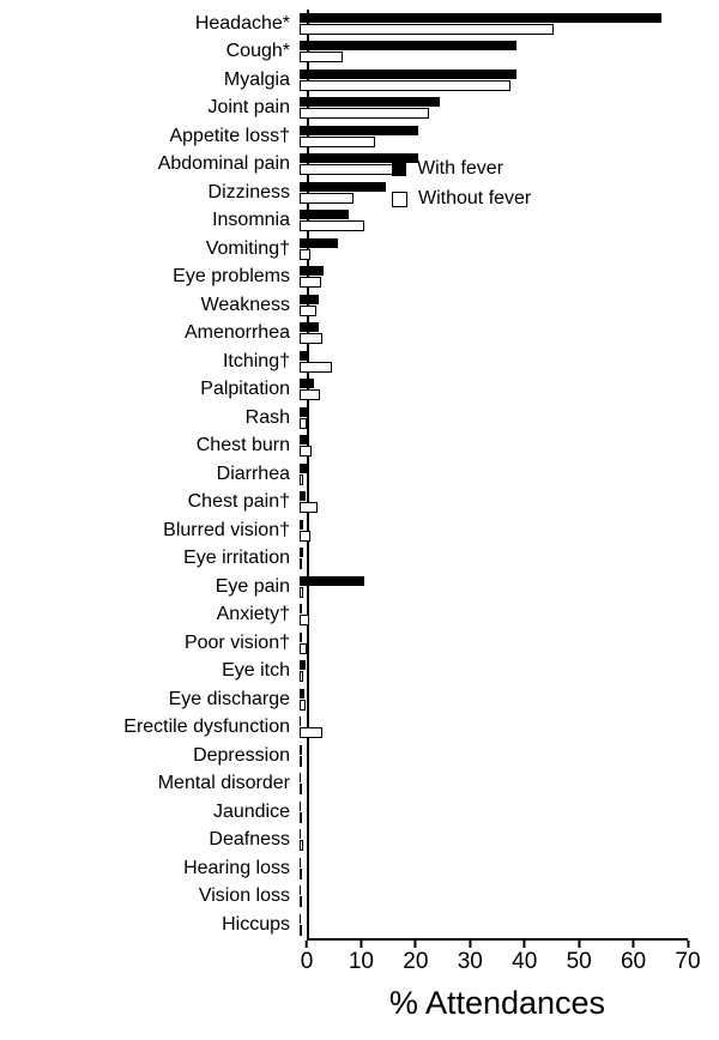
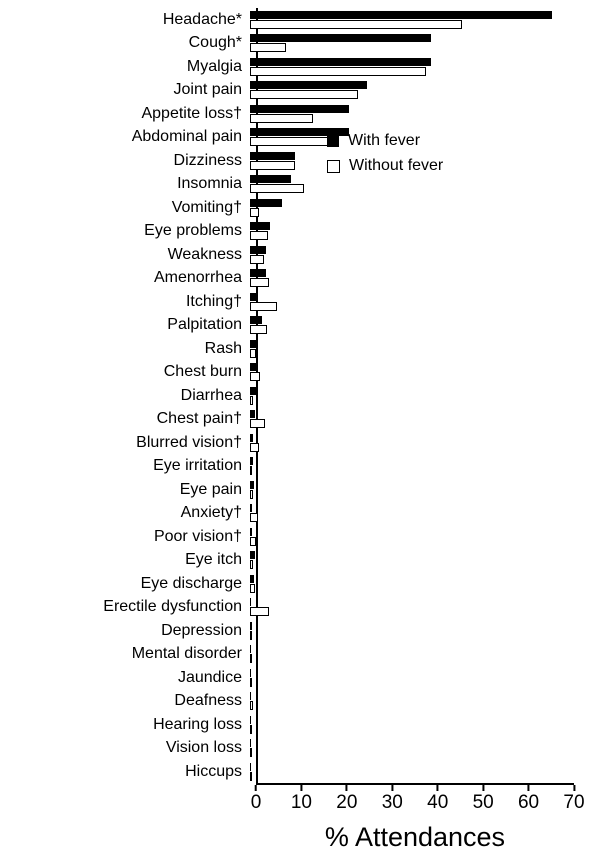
With fever/Dizziness: 16 -> 10
With fever/Eye pain: 12 -> 1
